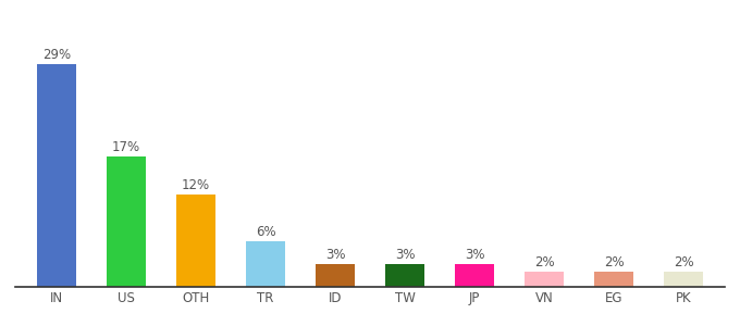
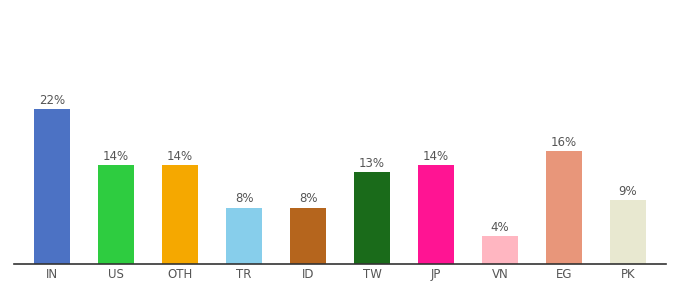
IN: 29% -> 22%
US: 17% -> 14%
OTH: 12% -> 14%
TR: 6% -> 8%
ID: 3% -> 8%
TW: 3% -> 13%
JP: 3% -> 14%
VN: 2% -> 4%
EG: 2% -> 16%
PK: 2% -> 9%
